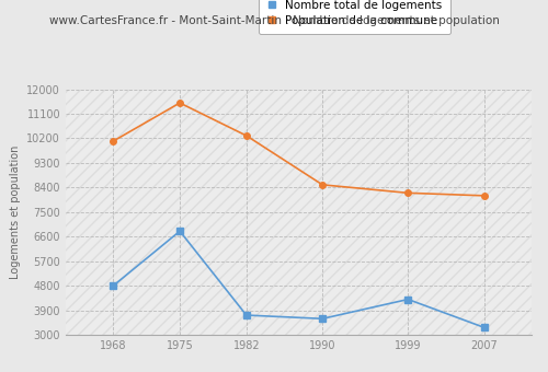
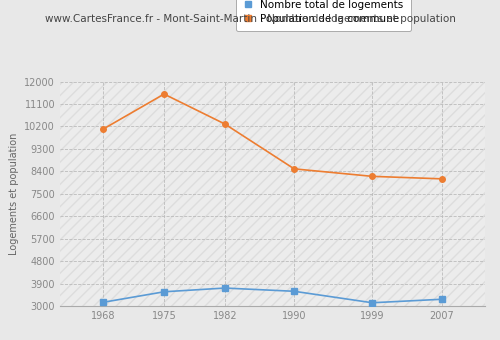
Nombre total de logements/1968: 4800 -> 3150
Nombre total de logements/1975: 6800 -> 3570
Nombre total de logements/1999: 4300 -> 3130
